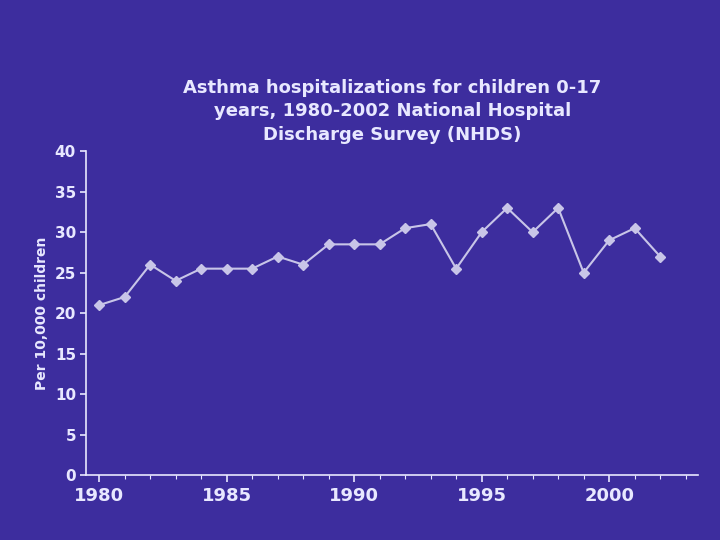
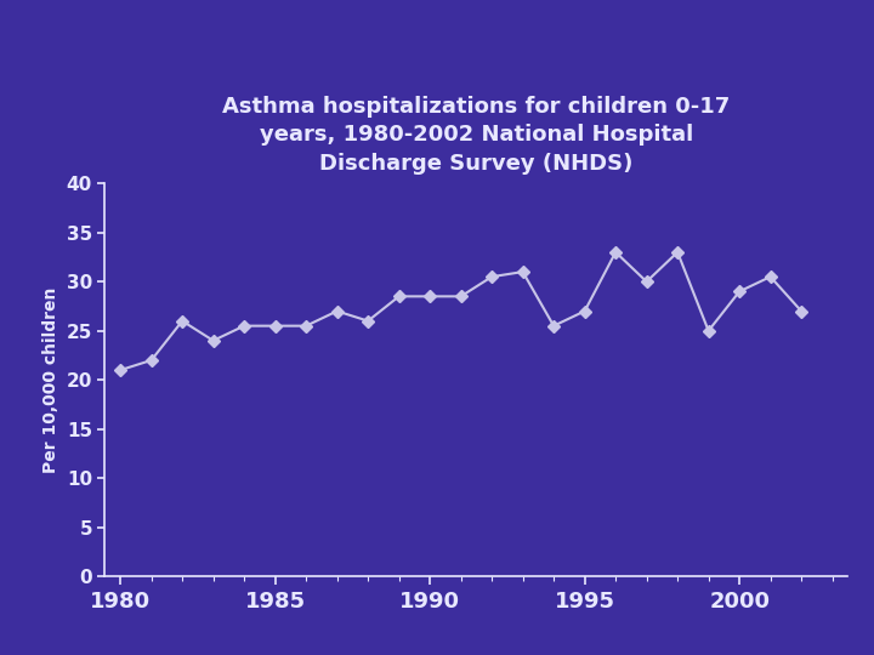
1995: 30.0 -> 27.0
